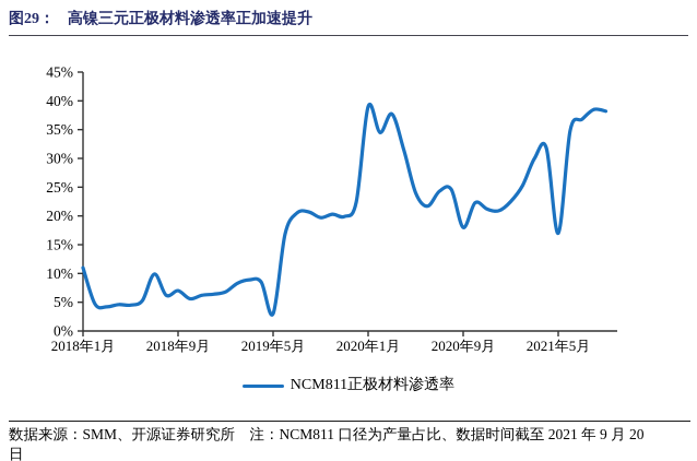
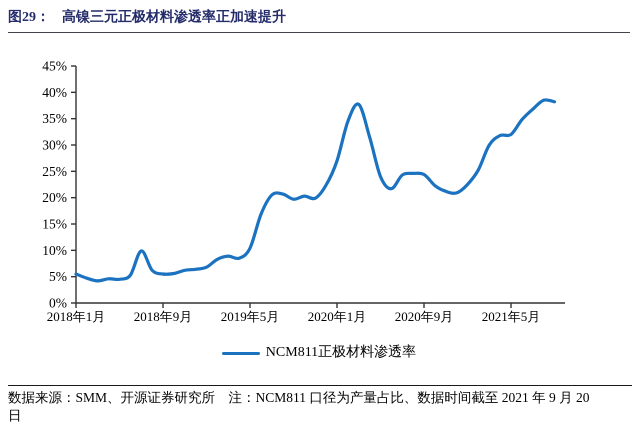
2018年1月: 11% -> 6%
2018年9月: 7% -> 6%
2019年5月: 3% -> 10%
2020年1月: 39% -> 27%
2020年9月: 18% -> 24%
2021年5月: 17% -> 32%
